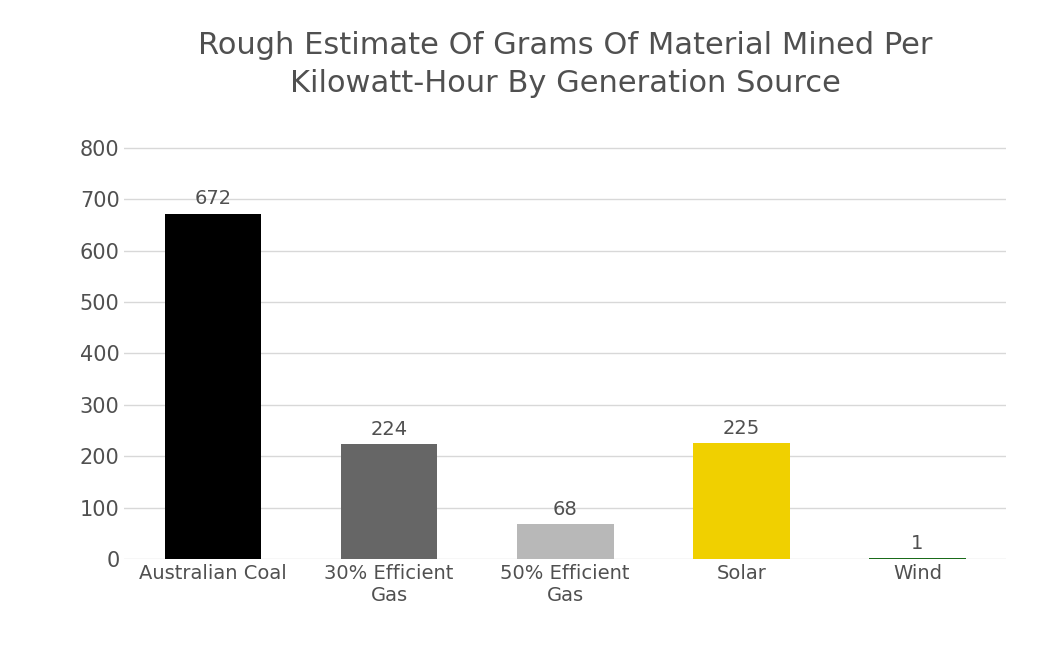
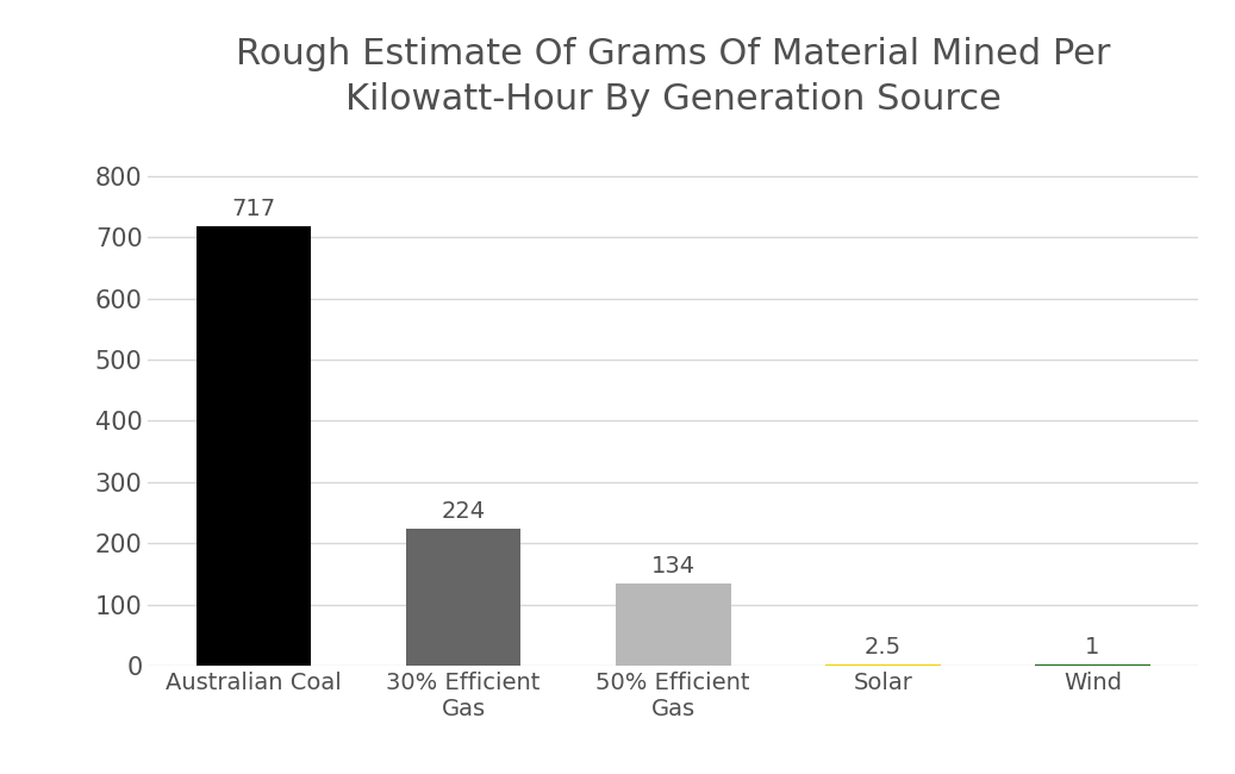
Australian Coal: 672 -> 717
50% Efficient Gas: 68 -> 134
Solar: 225 -> 2.5
